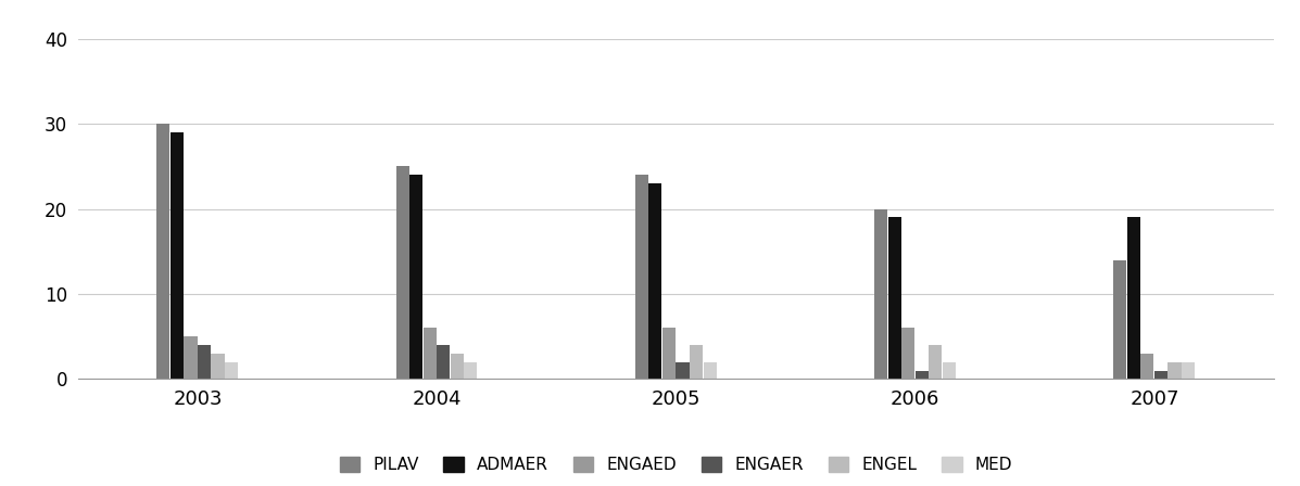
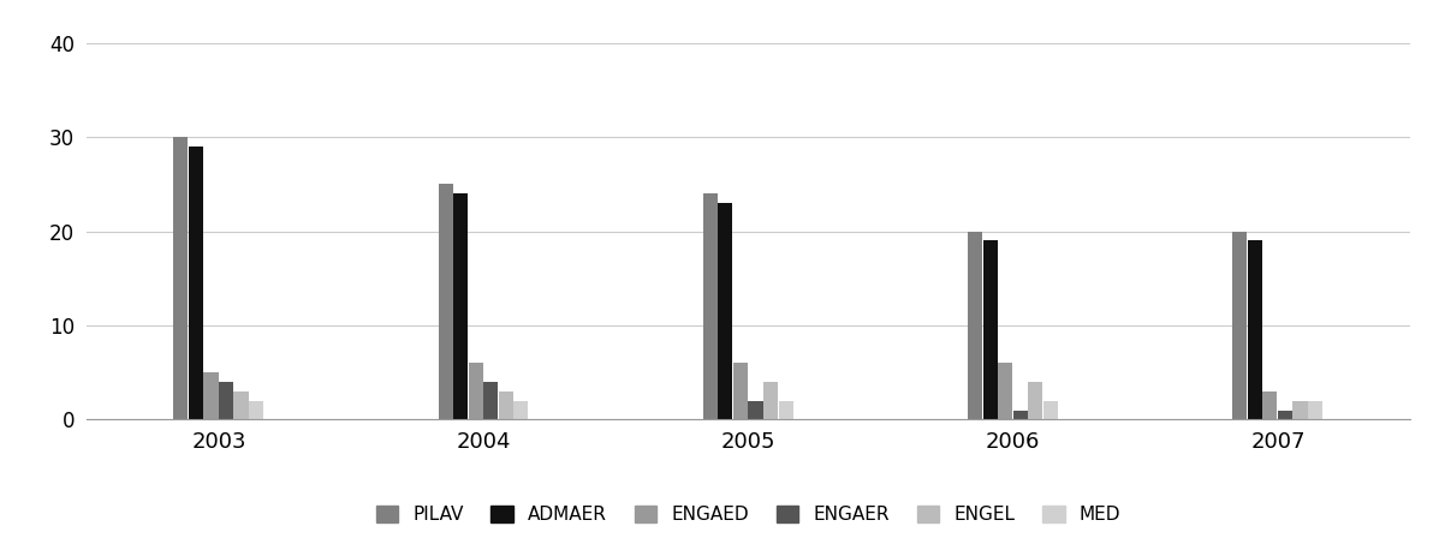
PILAV/2007: 14 -> 20
